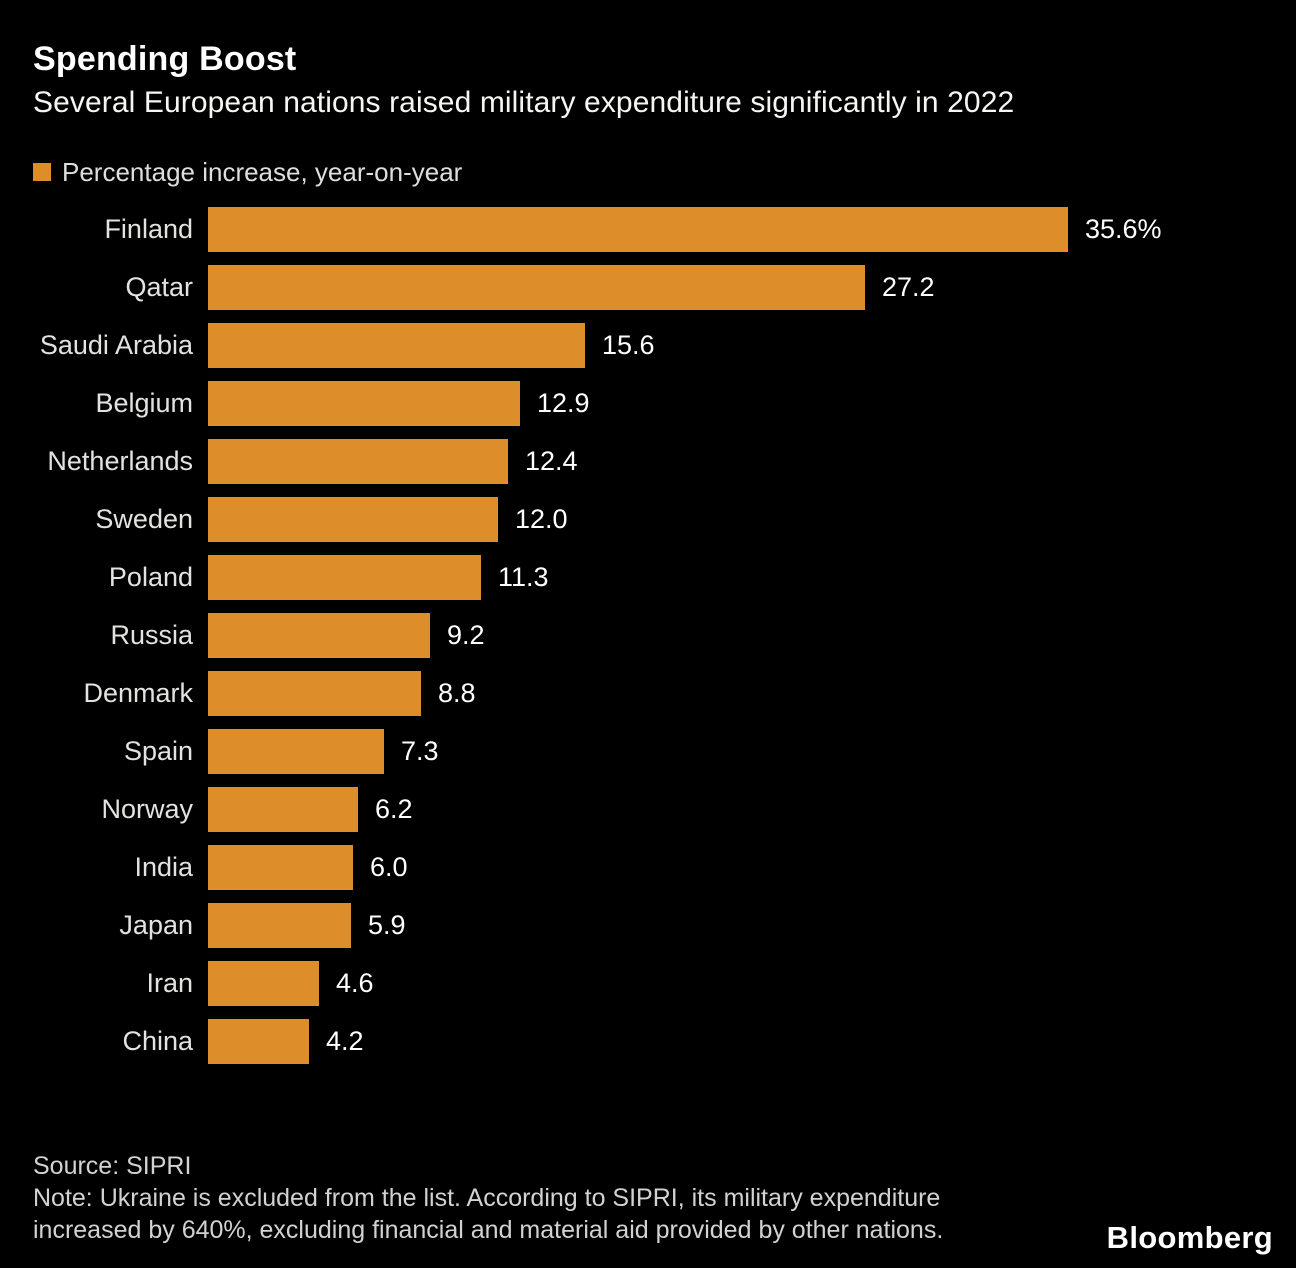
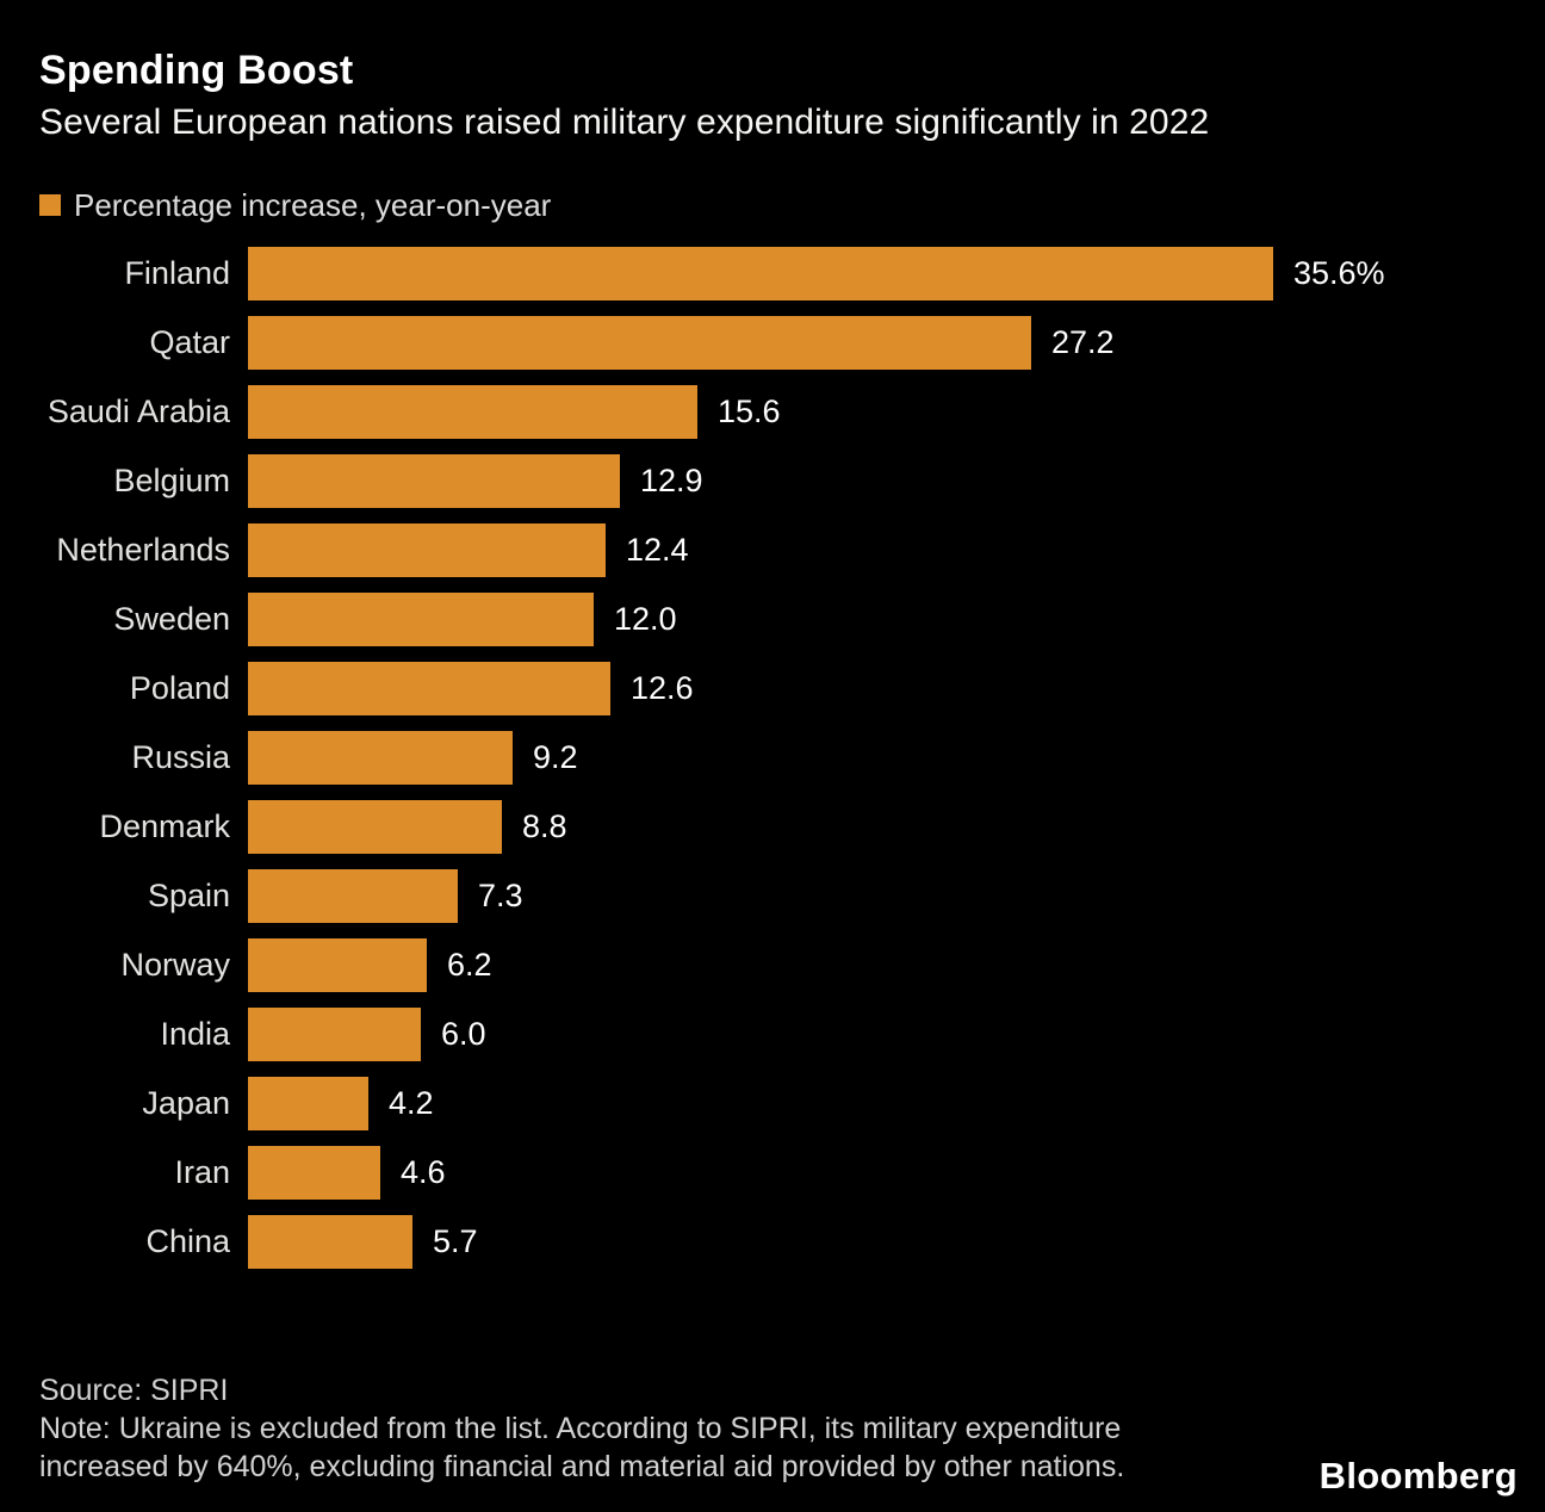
Poland: 11.3 -> 12.6
Japan: 5.9 -> 4.2
China: 4.2 -> 5.7
